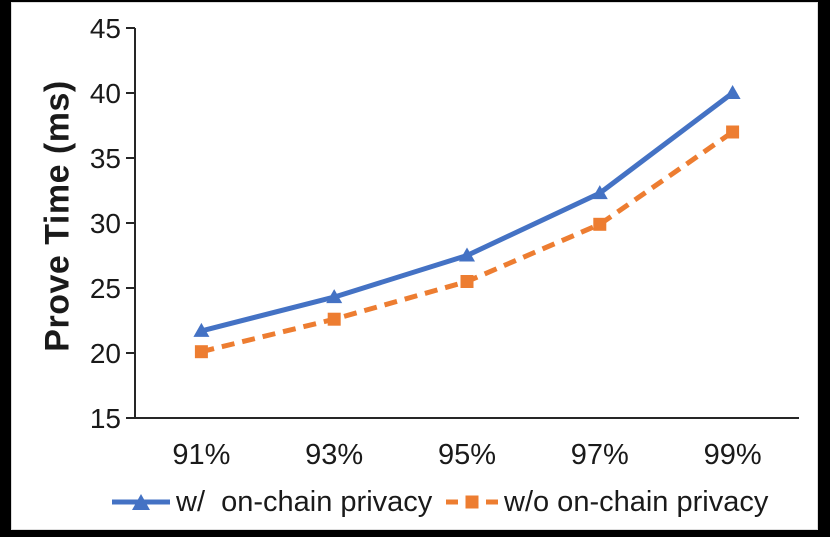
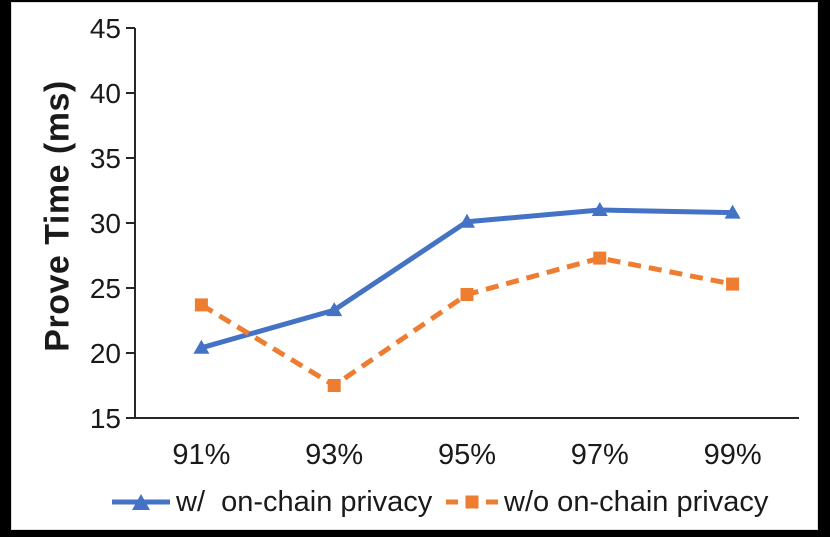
w/ on-chain privacy/91%: 21.7 -> 20.4
w/o on-chain privacy/91%: 20.1 -> 23.7
w/ on-chain privacy/93%: 24.3 -> 23.3
w/o on-chain privacy/93%: 22.6 -> 17.5
w/ on-chain privacy/95%: 27.5 -> 30.1
w/o on-chain privacy/95%: 25.5 -> 24.5
w/ on-chain privacy/97%: 32.3 -> 31.0
w/o on-chain privacy/97%: 29.9 -> 27.3
w/ on-chain privacy/99%: 40.0 -> 30.8
w/o on-chain privacy/99%: 37.0 -> 25.3
